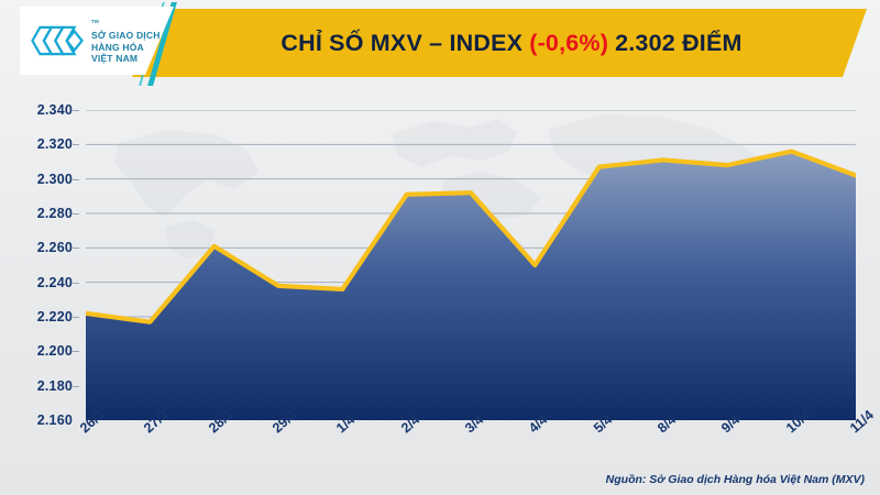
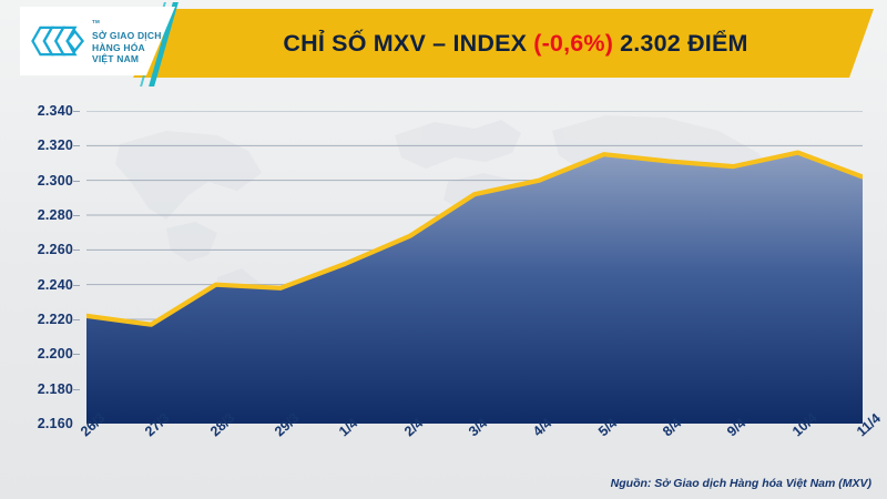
28/3: 2261 -> 2240
1/4: 2236 -> 2252
2/4: 2291 -> 2268
4/4: 2250 -> 2300
5/4: 2307 -> 2315
